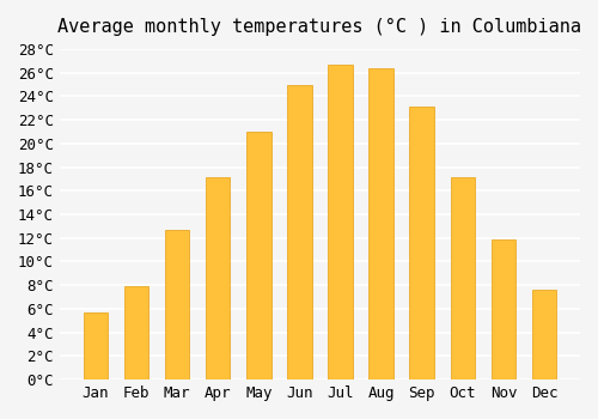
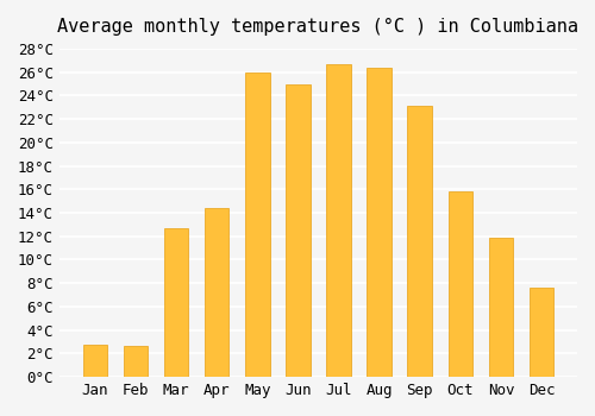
Jan: 5.7°C -> 2.8°C
Feb: 7.9°C -> 2.6°C
Apr: 17.1°C -> 14.4°C
May: 21.0°C -> 26.0°C
Oct: 17.1°C -> 15.8°C
